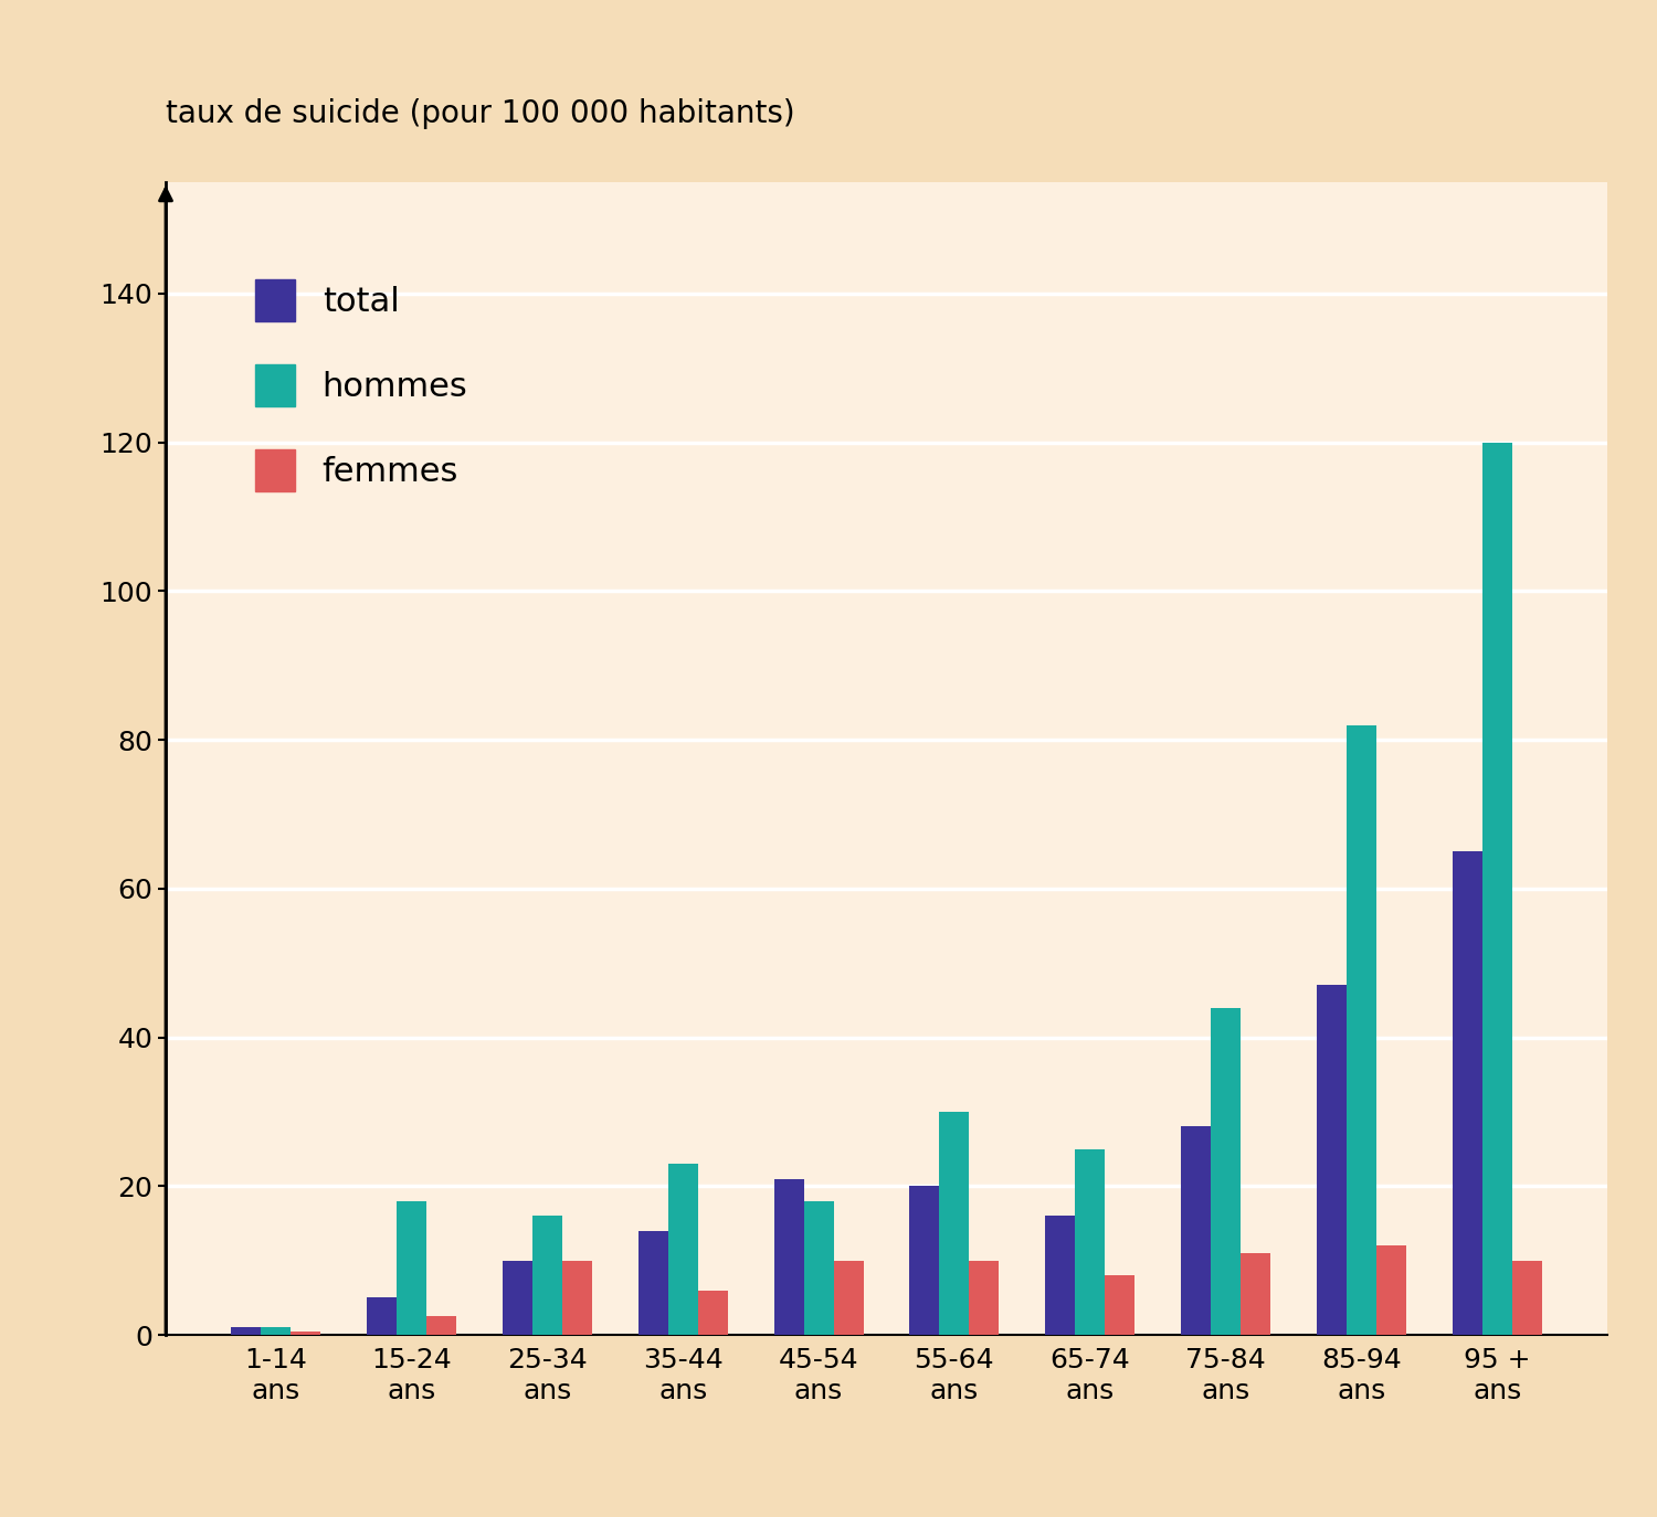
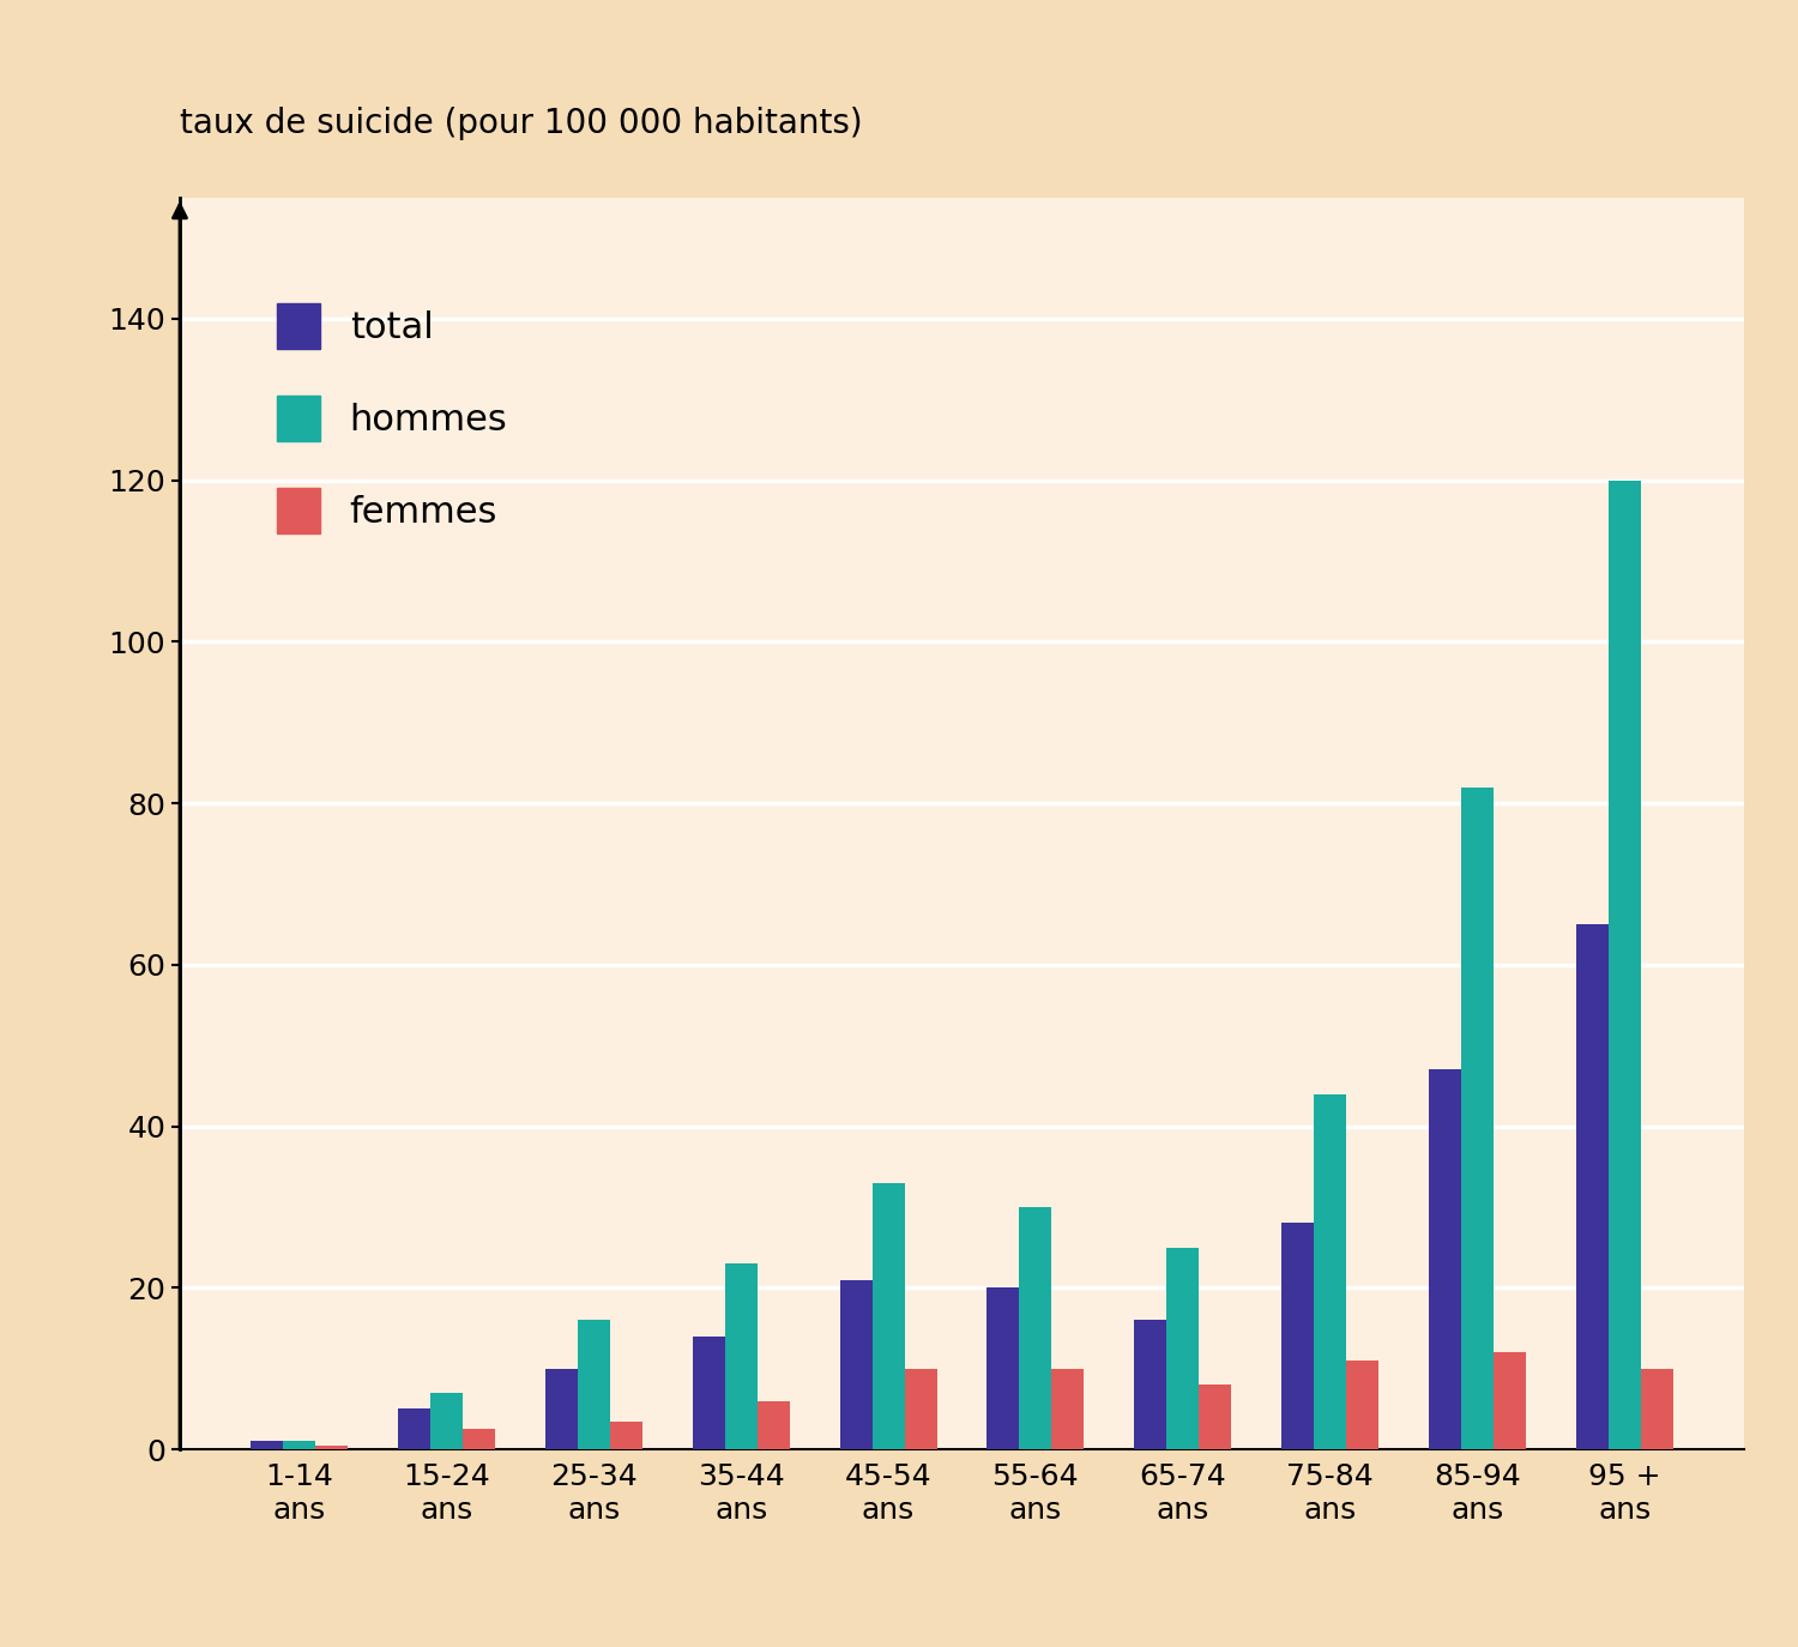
hommes/15-24 ans: 18 -> 7
femmes/25-34 ans: 10.0 -> 3.5
hommes/45-54 ans: 18 -> 33
